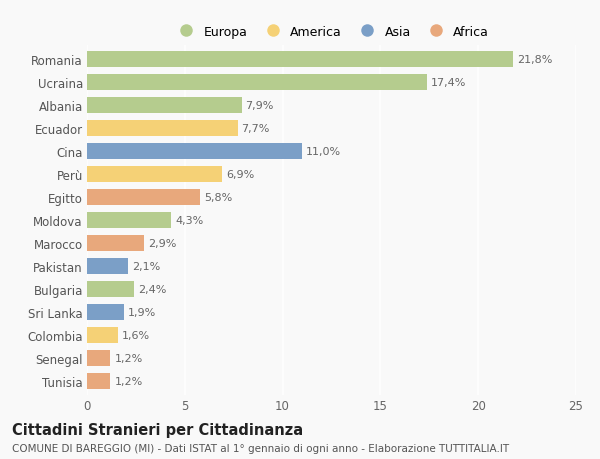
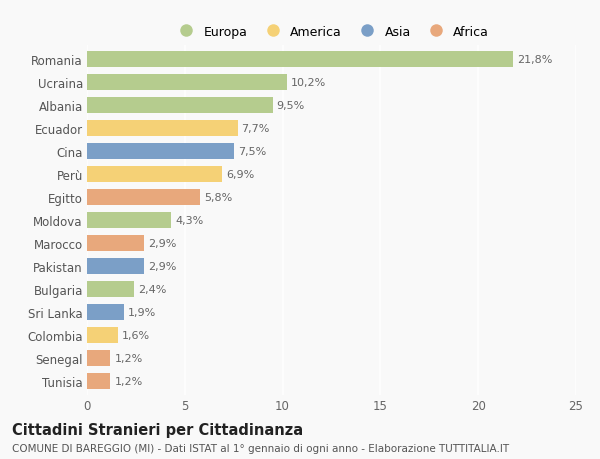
Ucraina: 17,4% -> 10,2%
Albania: 7,9% -> 9,5%
Cina: 11,0% -> 7,5%
Pakistan: 2,1% -> 2,9%
